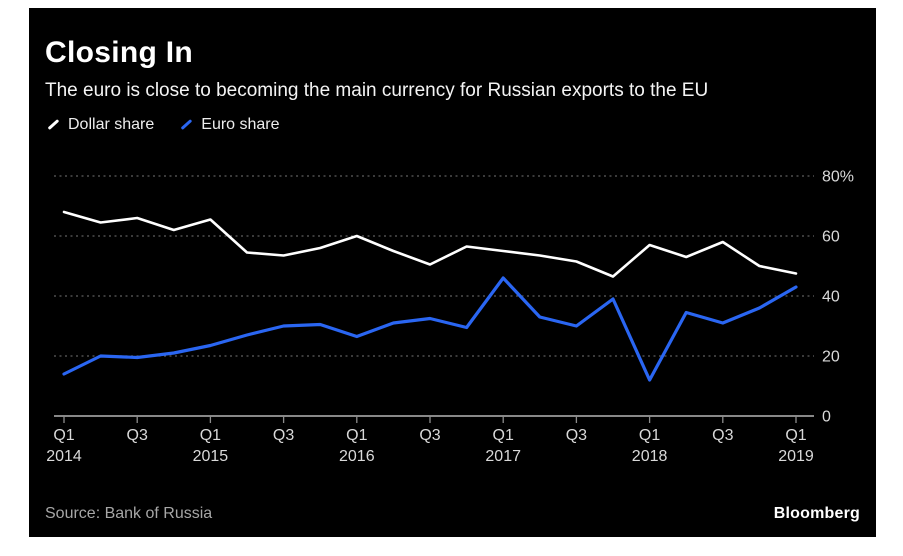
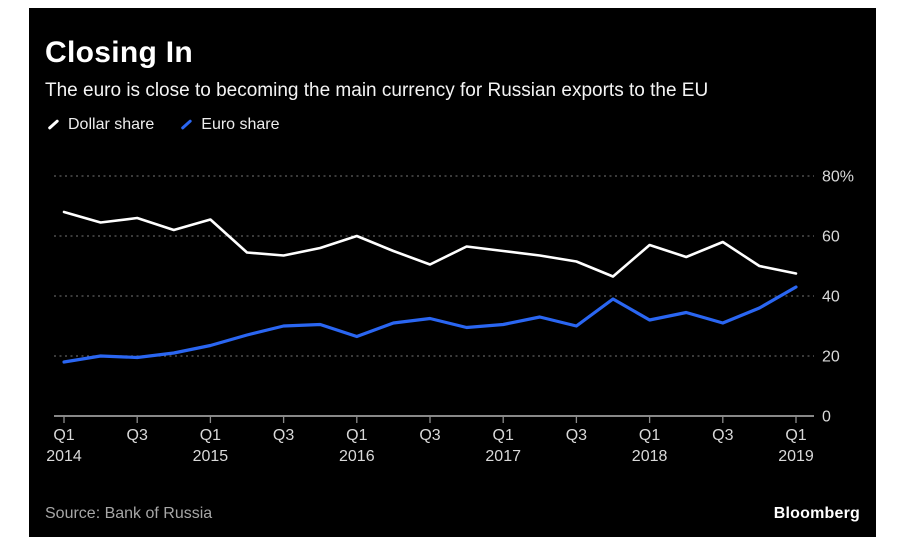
Euro share/Q1 2014: 14% -> 18%
Euro share/Q1 2017: 46% -> 30%
Euro share/Q1 2018: 12% -> 32%
